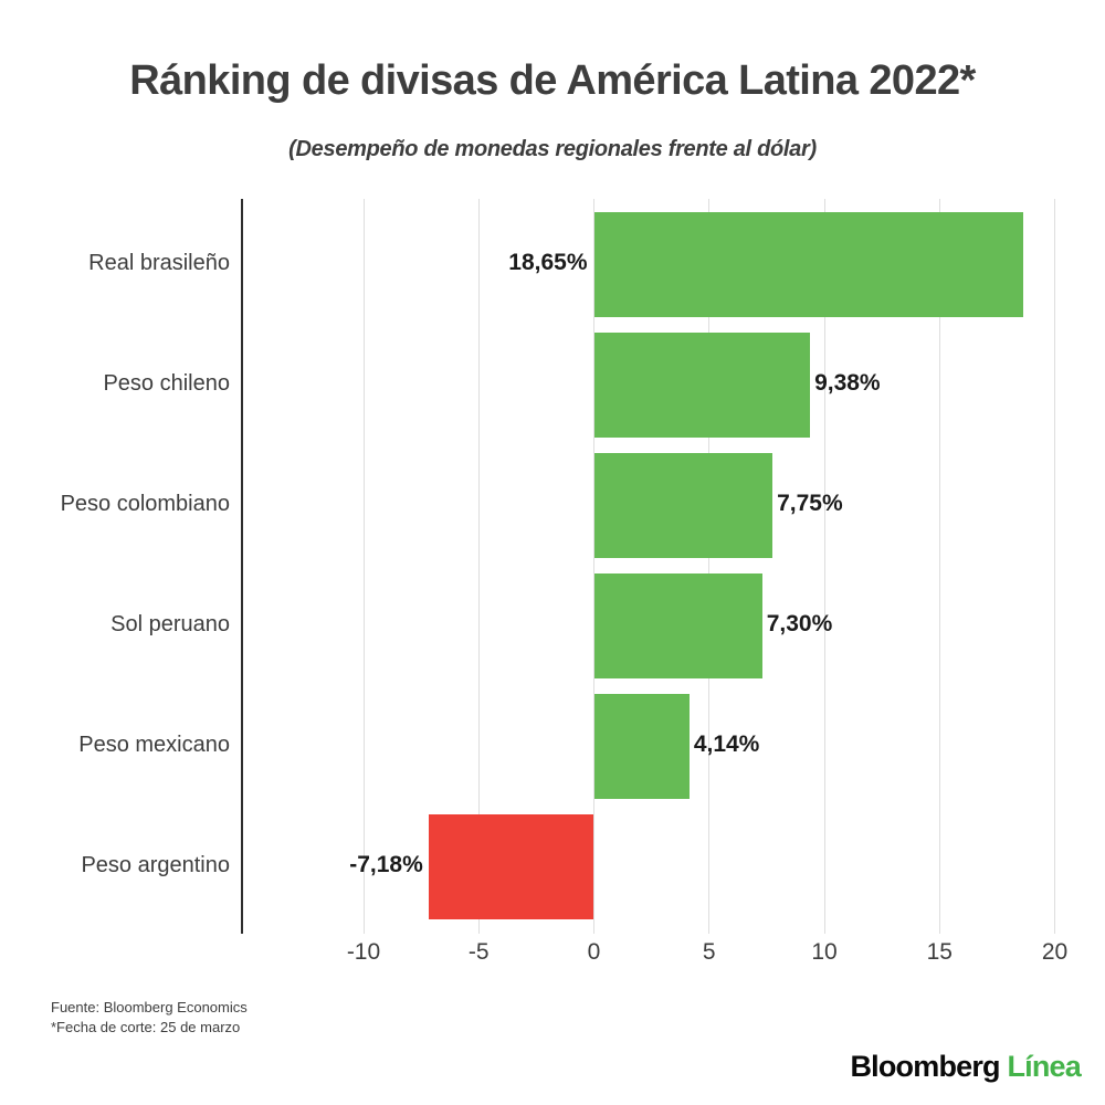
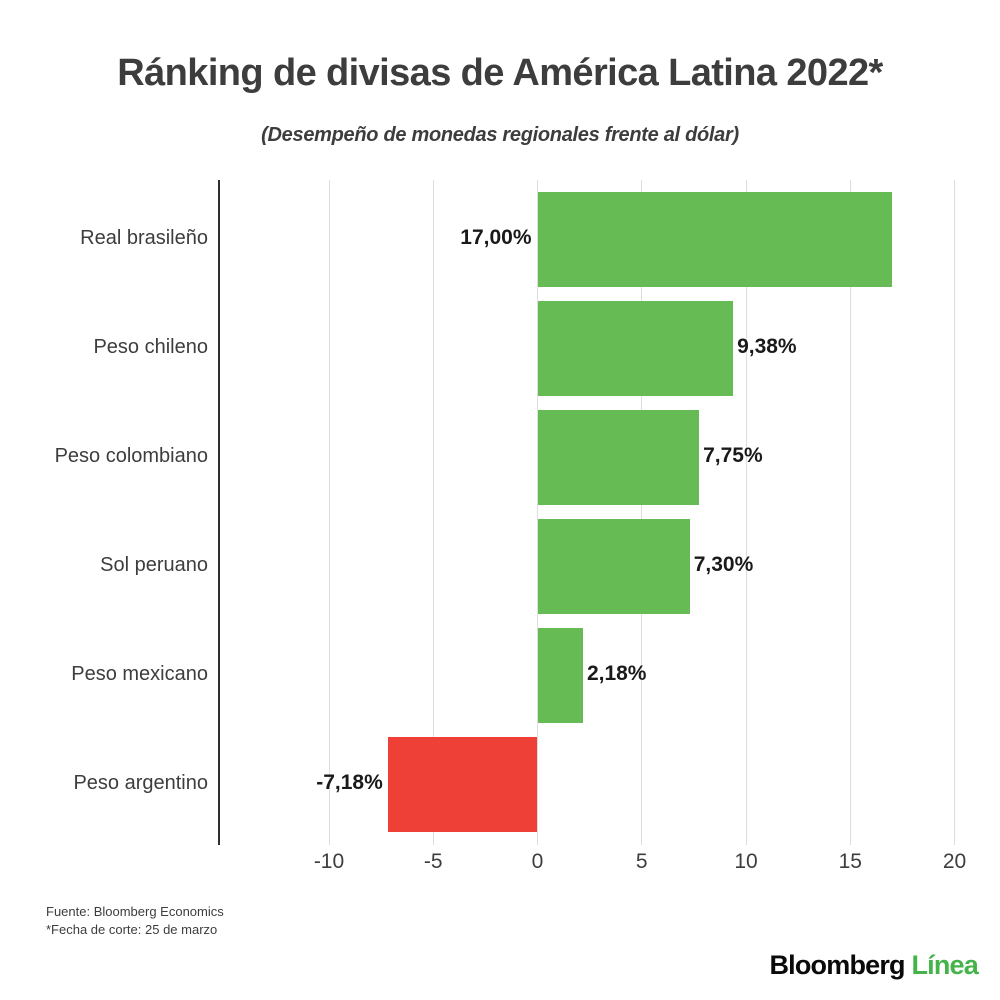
Real brasileño: 18,65% -> 17,00%
Peso mexicano: 4,14% -> 2,18%
